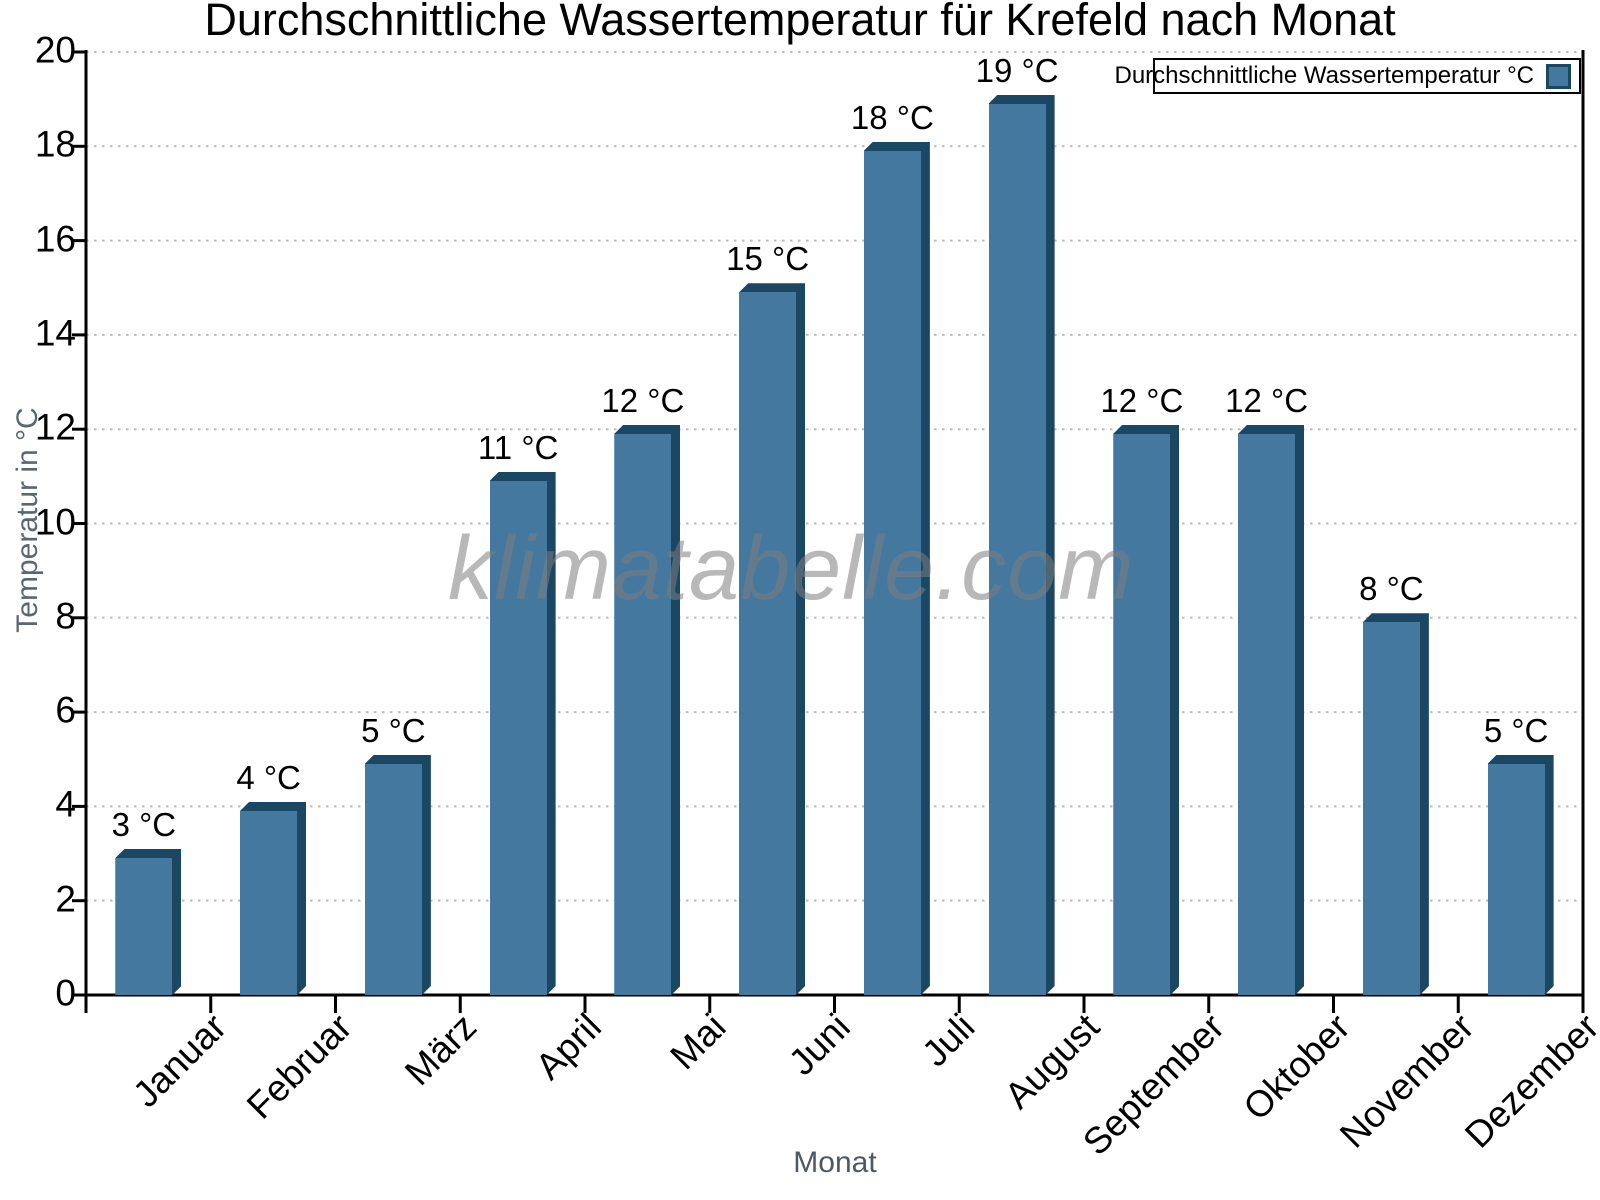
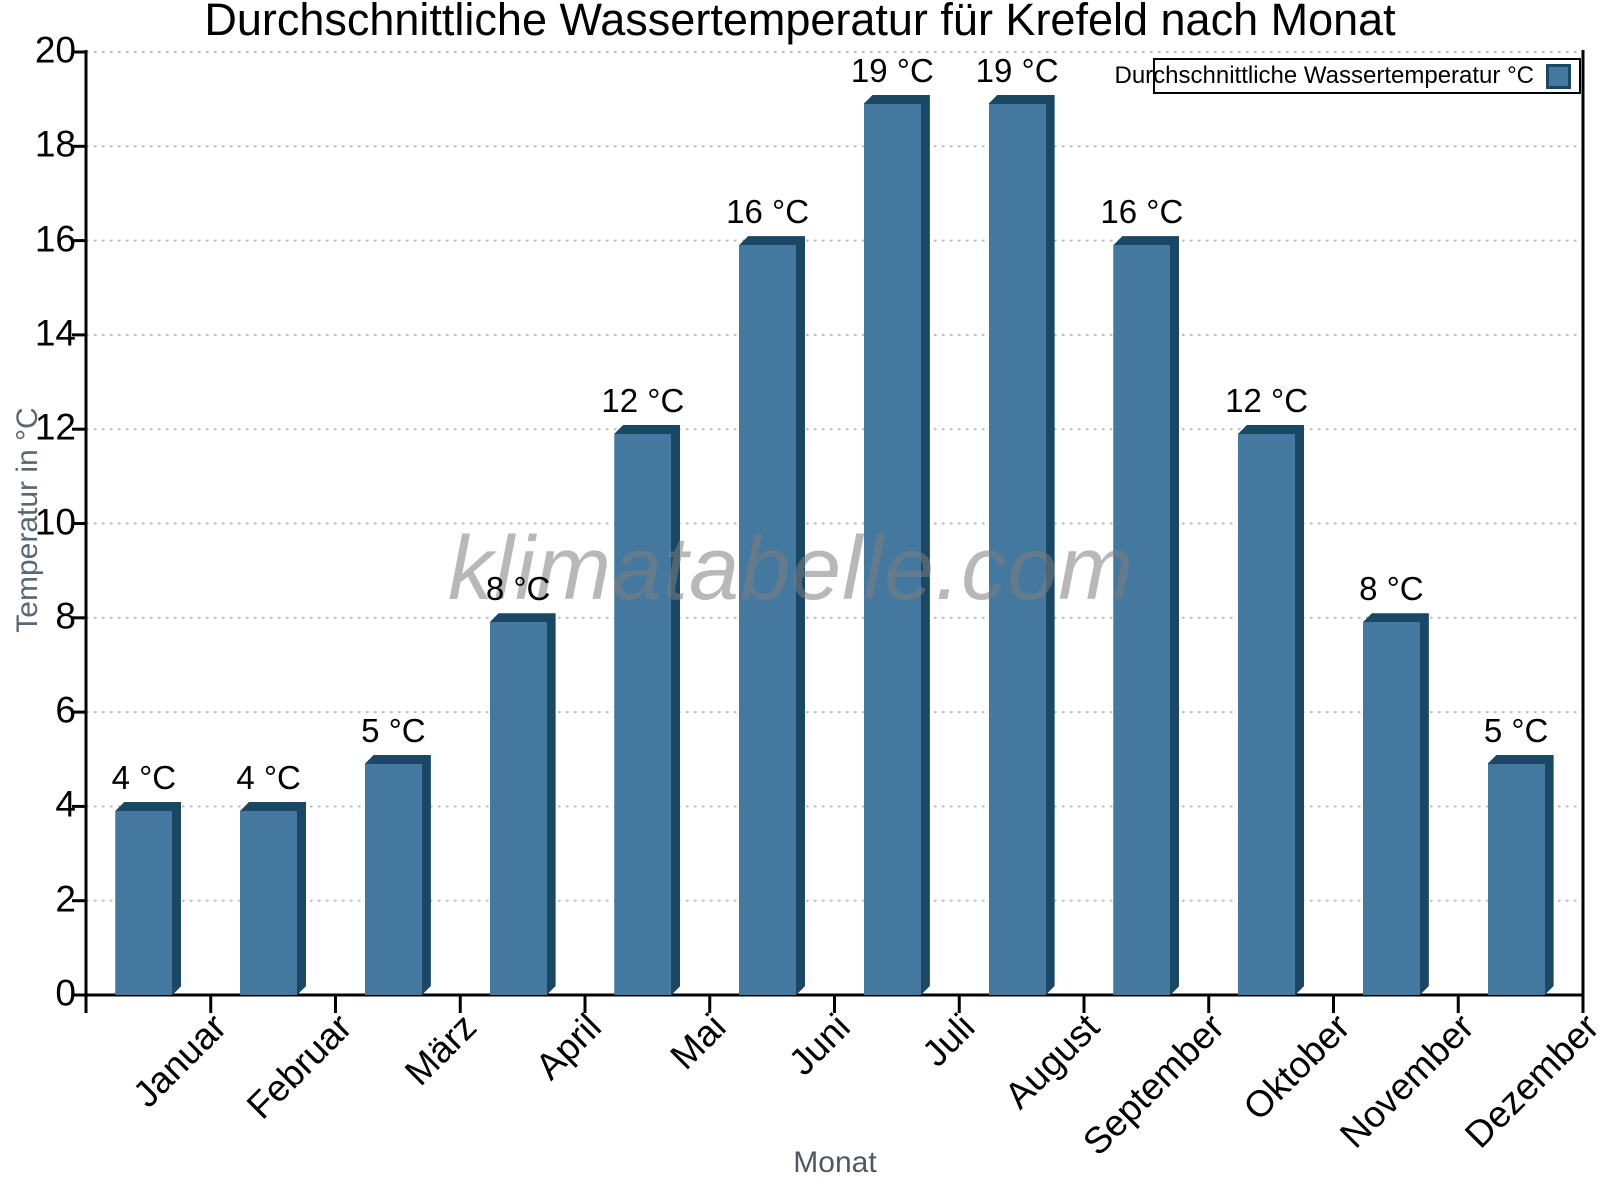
Januar: 3 -> 4
April: 11 -> 8
Juni: 15 -> 16
Juli: 18 -> 19
September: 12 -> 16
